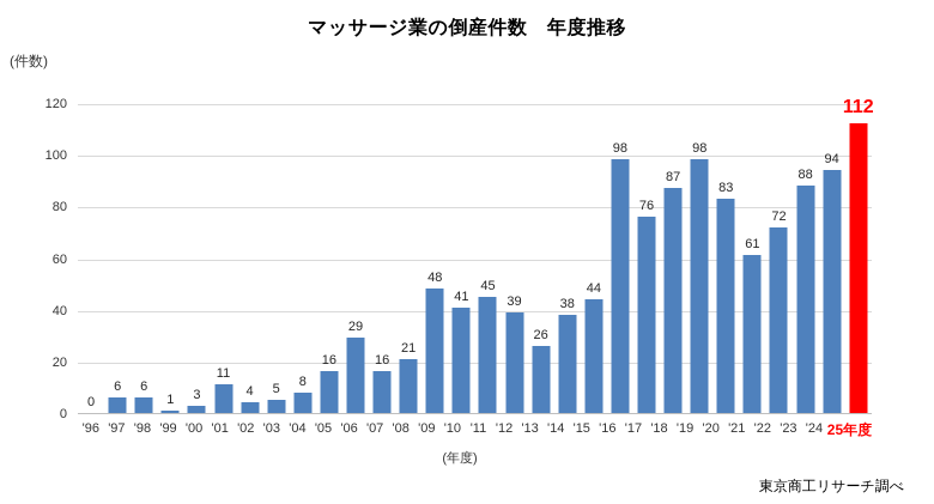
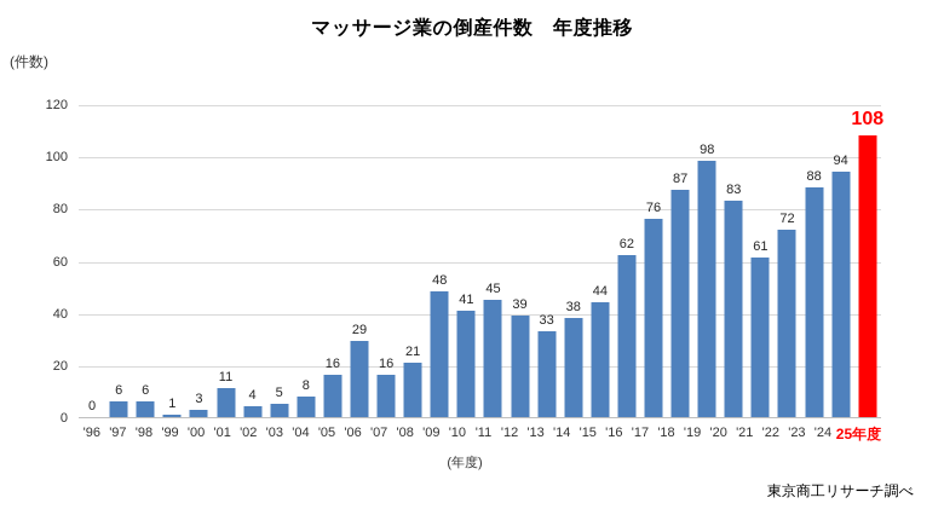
'13: 26 -> 33
'16: 98 -> 62
25年度: 112 -> 108
